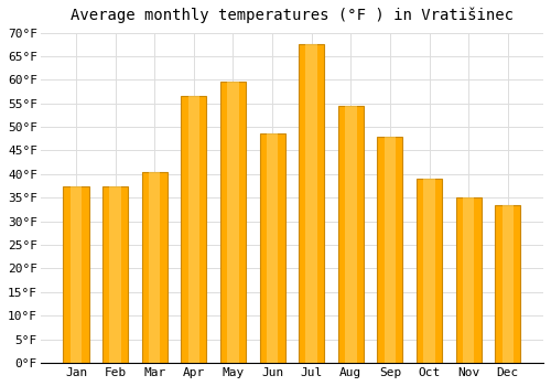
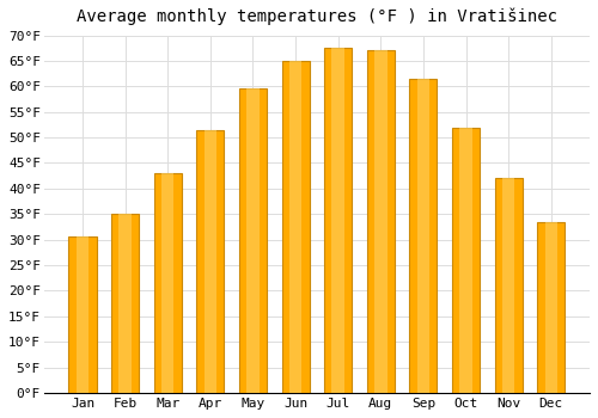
Jan: 37.5°F -> 30.5°F
Feb: 37.5°F -> 35.0°F
Mar: 40.5°F -> 43.0°F
Apr: 56.5°F -> 51.5°F
Jun: 48.5°F -> 65.0°F
Aug: 54.5°F -> 67.0°F
Sep: 48.0°F -> 61.5°F
Oct: 39.0°F -> 52.0°F
Nov: 35.0°F -> 42.0°F
